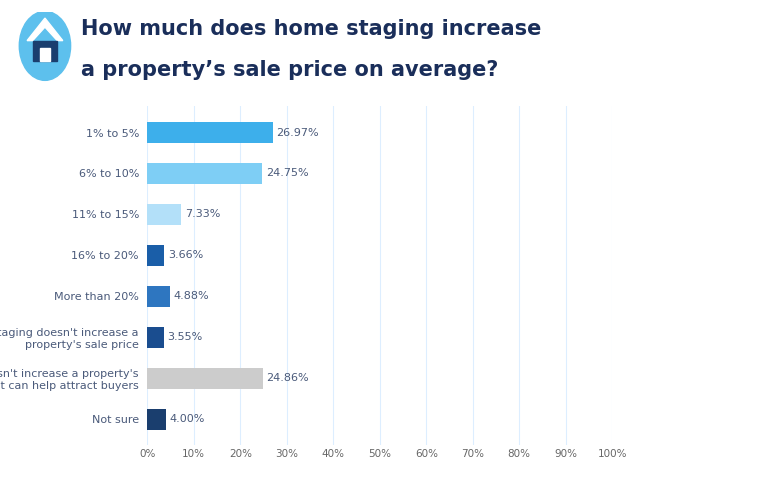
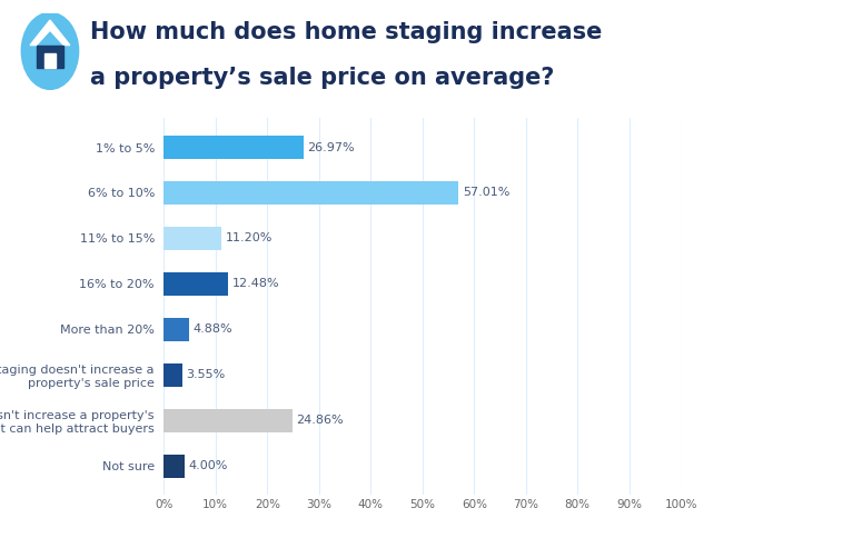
6% to 10%: 24.75% -> 57.01%
11% to 15%: 7.33% -> 11.20%
16% to 20%: 3.66% -> 12.48%
